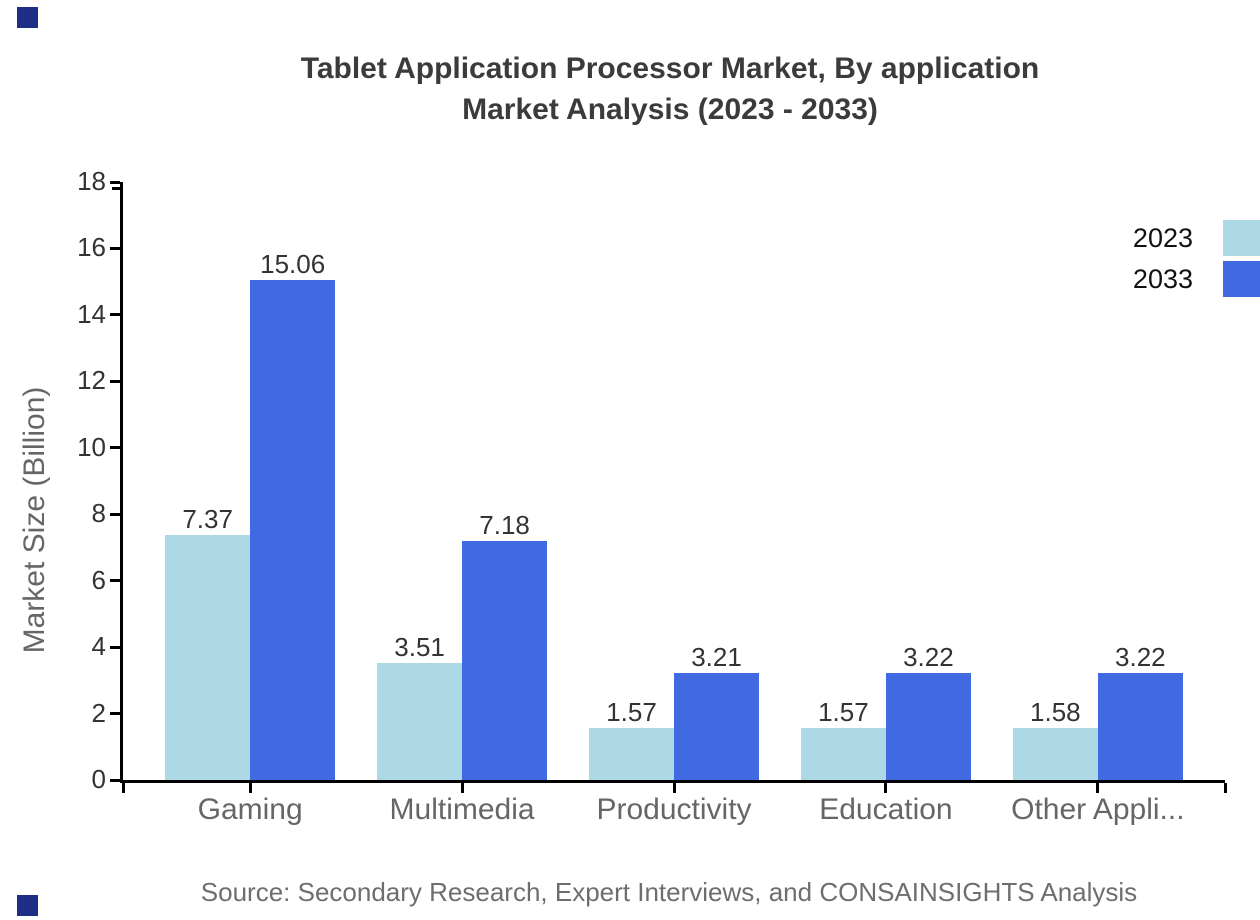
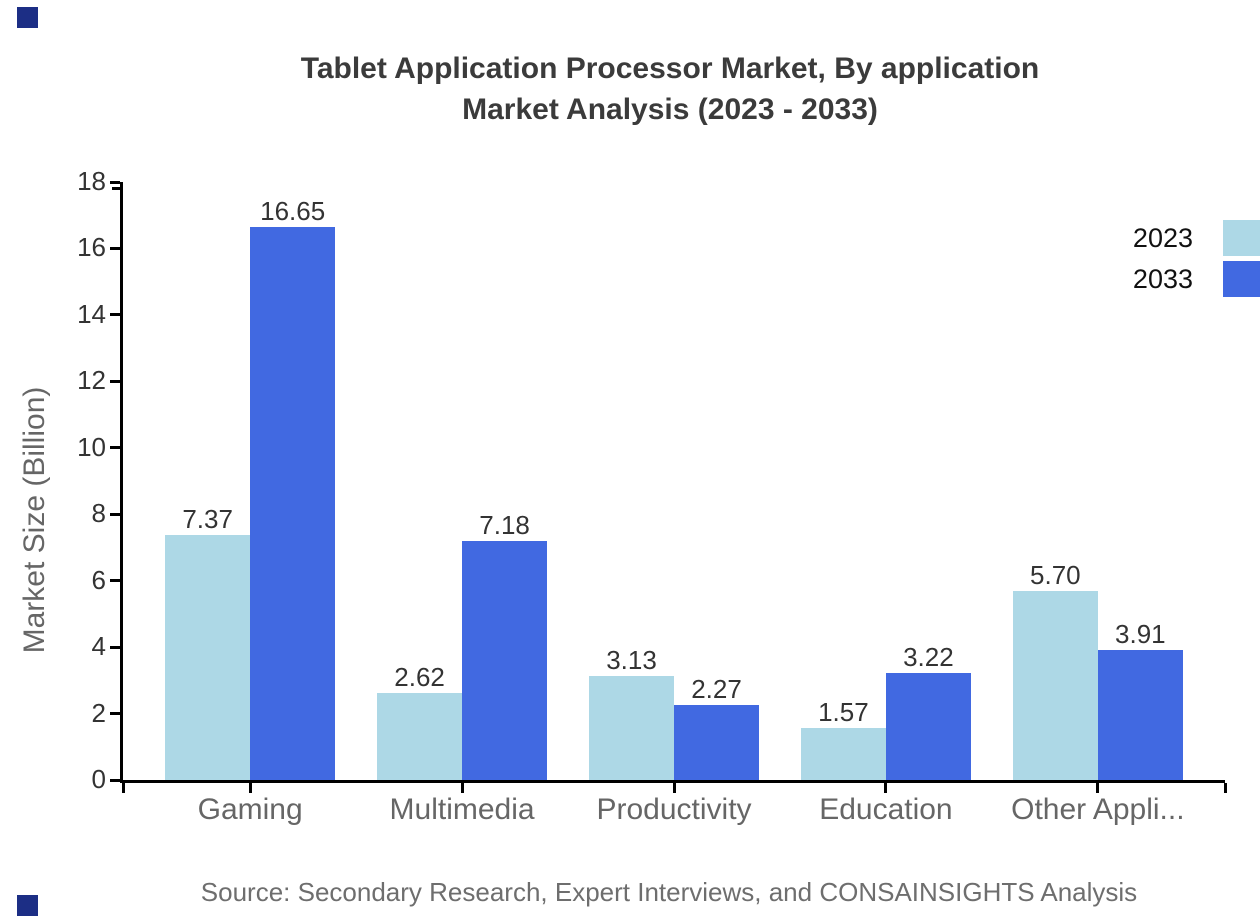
2033/Gaming: 15.06 -> 16.65
2023/Multimedia: 3.51 -> 2.62
2023/Productivity: 1.57 -> 3.13
2033/Productivity: 3.21 -> 2.27
2023/Other Appli...: 1.58 -> 5.70
2033/Other Appli...: 3.22 -> 3.91
